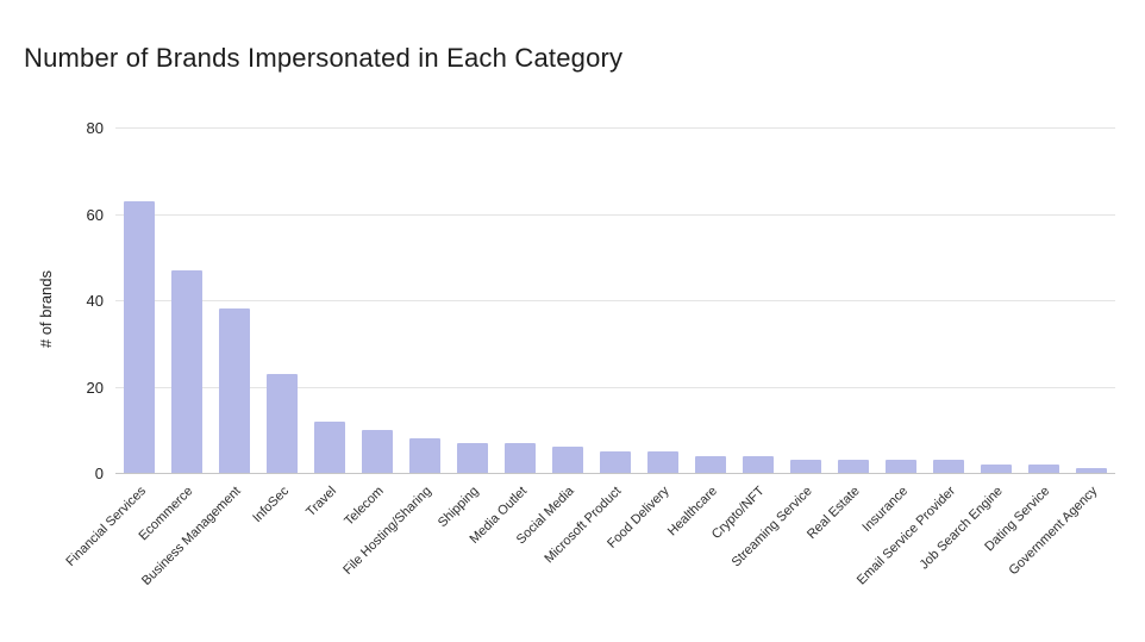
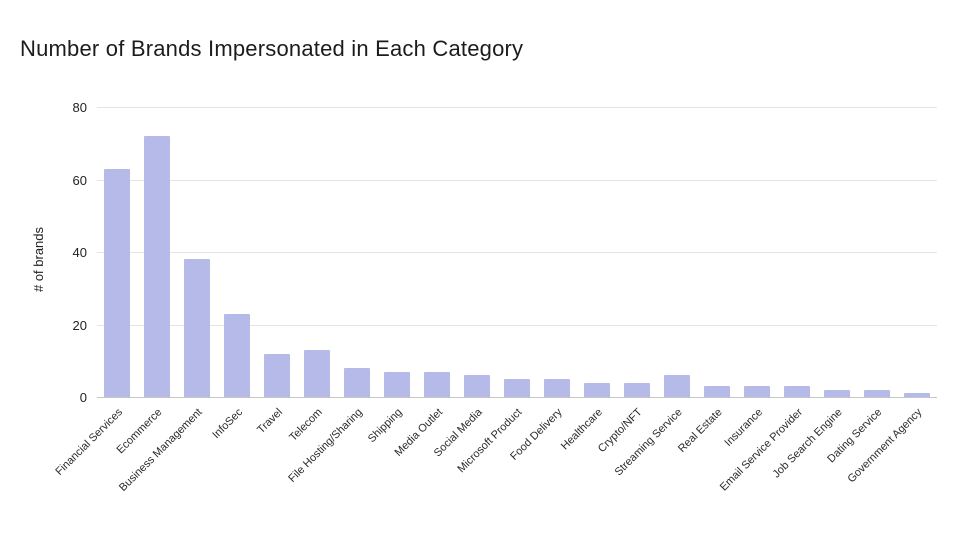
Ecommerce: 47 -> 72
Telecom: 10 -> 13
Streaming Service: 3 -> 6
